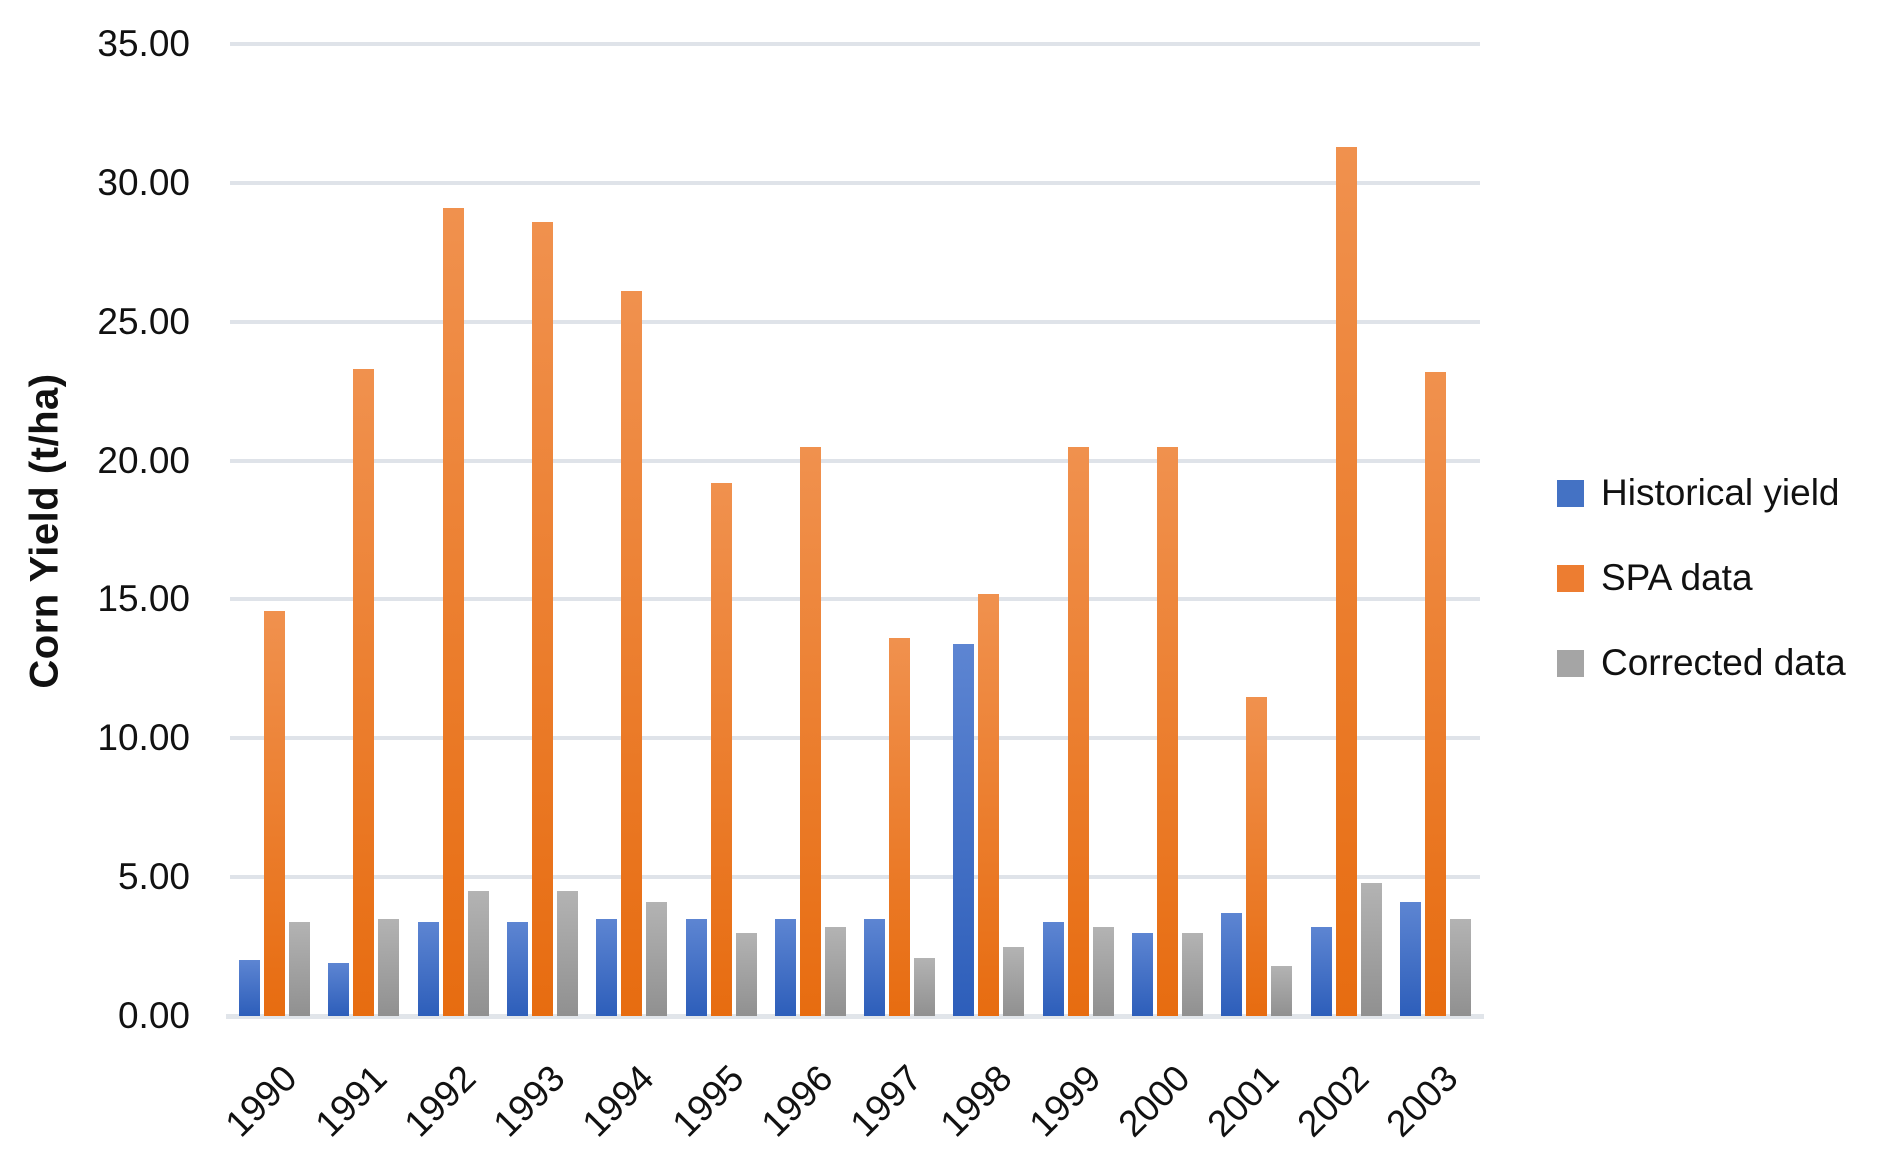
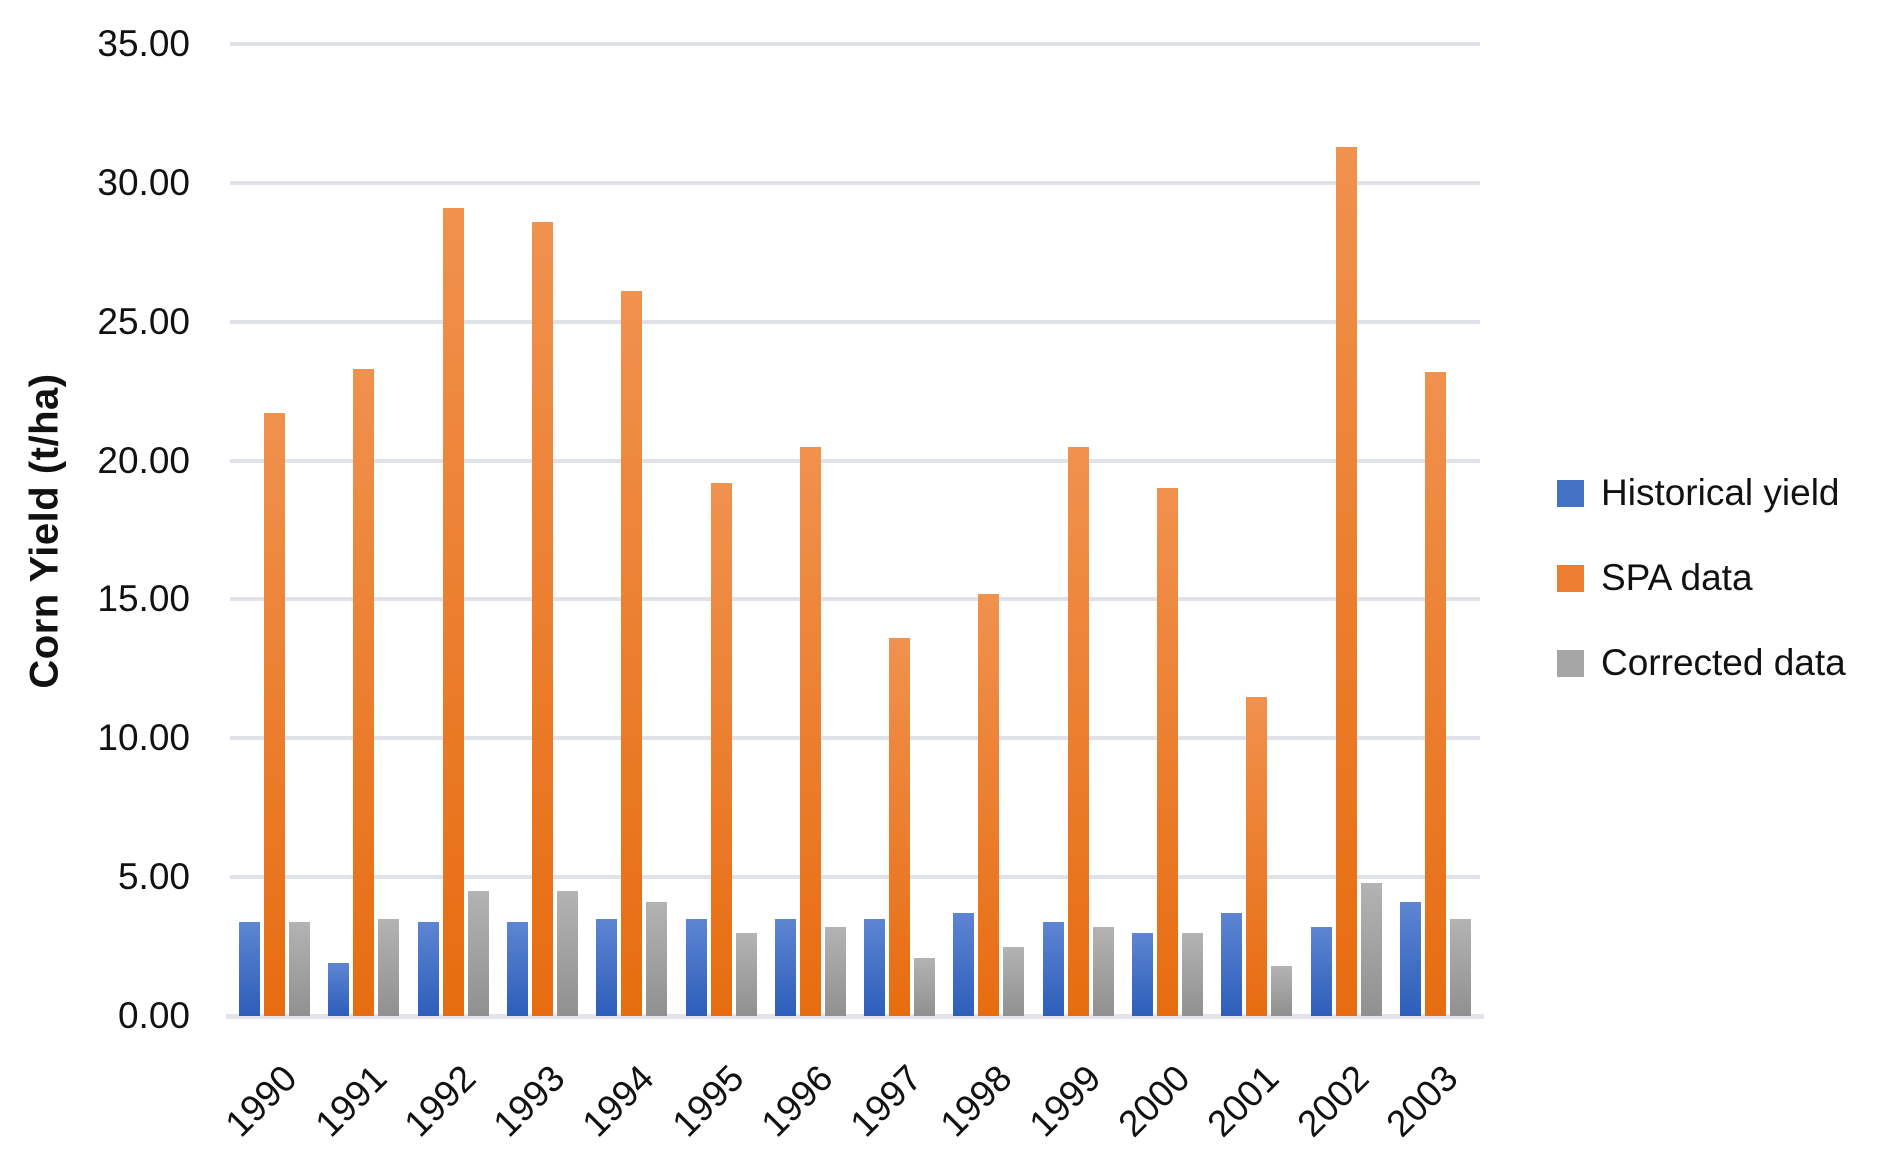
Historical yield/1990: 2.0 -> 3.4
SPA data/1990: 14.6 -> 21.7
Historical yield/1998: 13.4 -> 3.7
SPA data/2000: 20.5 -> 19.0
